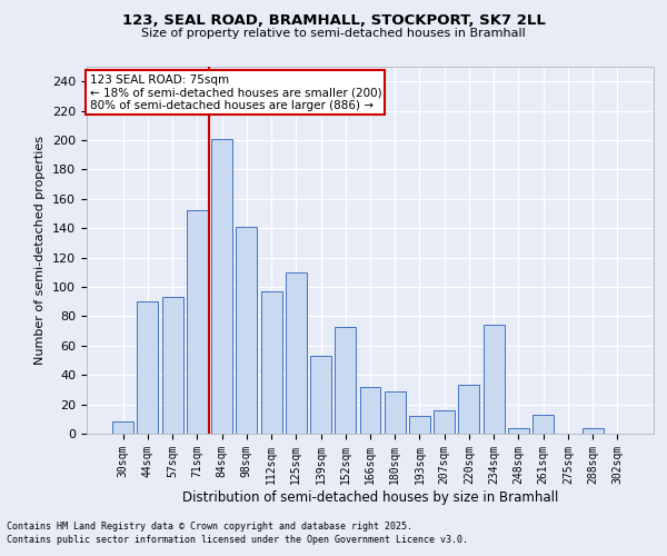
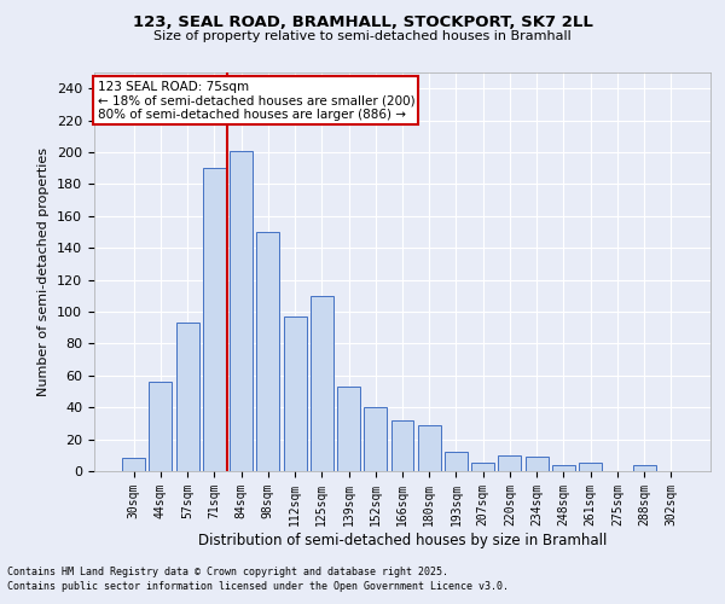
44sqm: 90 -> 56
71sqm: 152 -> 190
98sqm: 141 -> 150
152sqm: 73 -> 40
207sqm: 16 -> 5
220sqm: 33 -> 10
234sqm: 74 -> 9
261sqm: 13 -> 5
